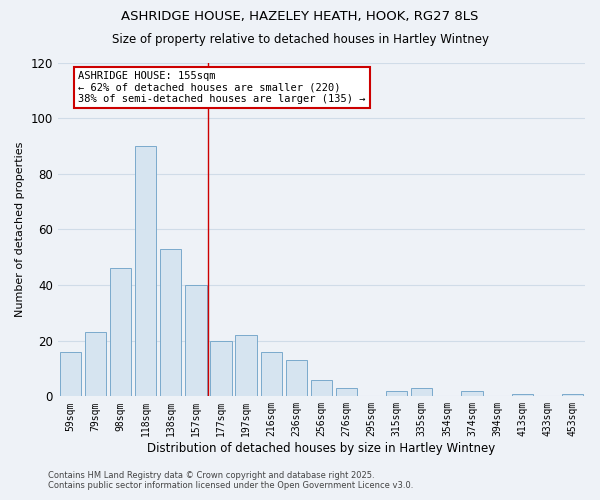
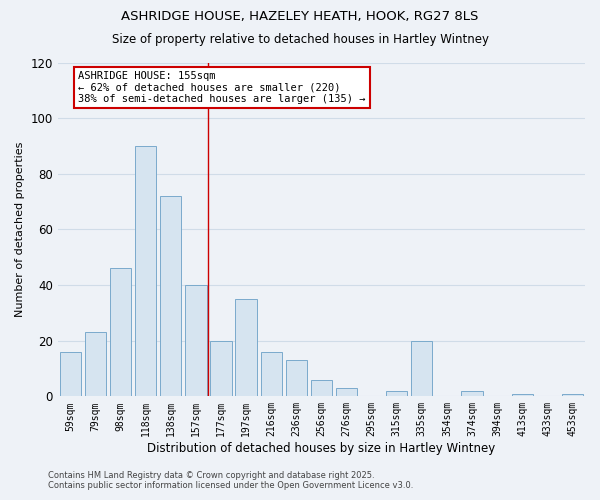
138sqm: 53 -> 72
197sqm: 22 -> 35
335sqm: 3 -> 20
